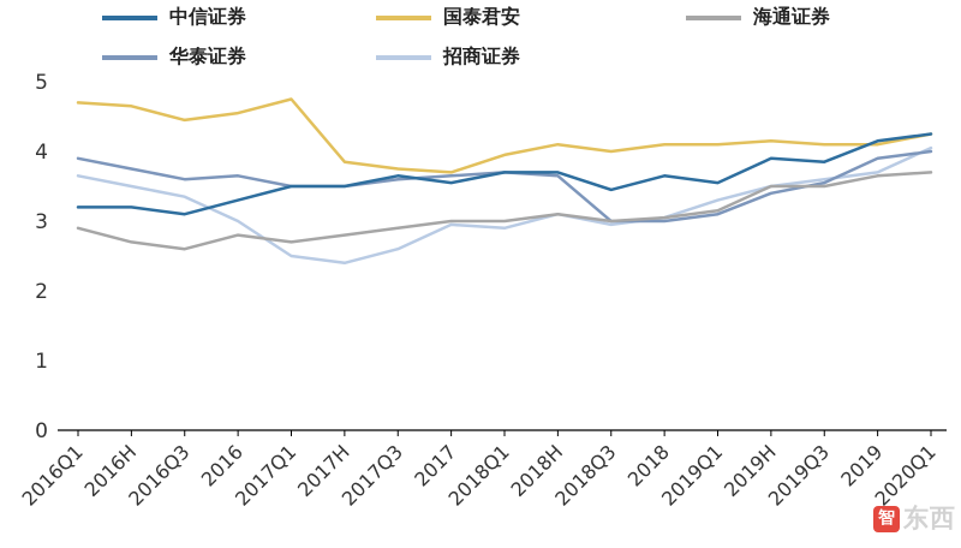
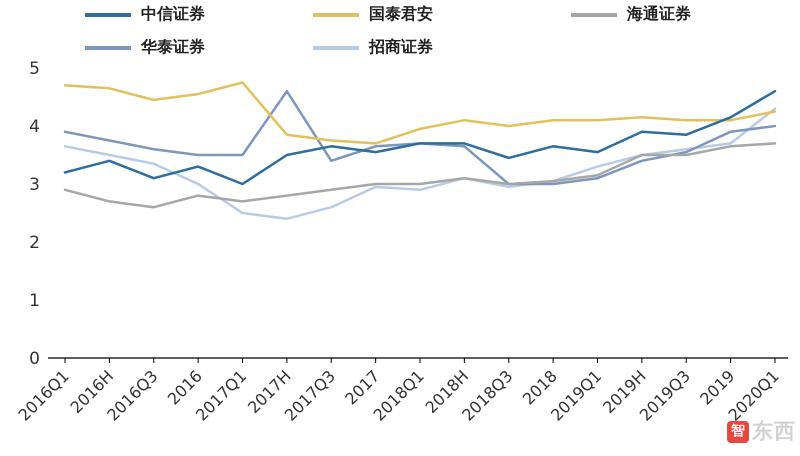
中信证券/2016H: 3.2 -> 3.4
华泰证券/2016: 3.6 -> 3.5
中信证券/2017Q1: 3.5 -> 3.0
华泰证券/2017H: 3.5 -> 4.6
华泰证券/2017Q3: 3.6 -> 3.4
中信证券/2020Q1: 4.2 -> 4.6
招商证券/2020Q1: 4.0 -> 4.3
